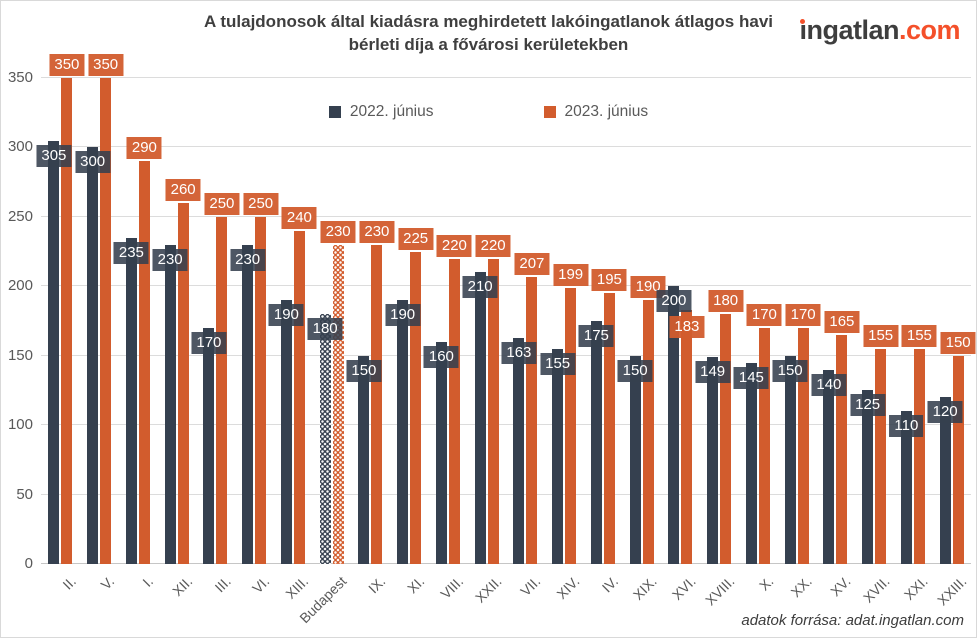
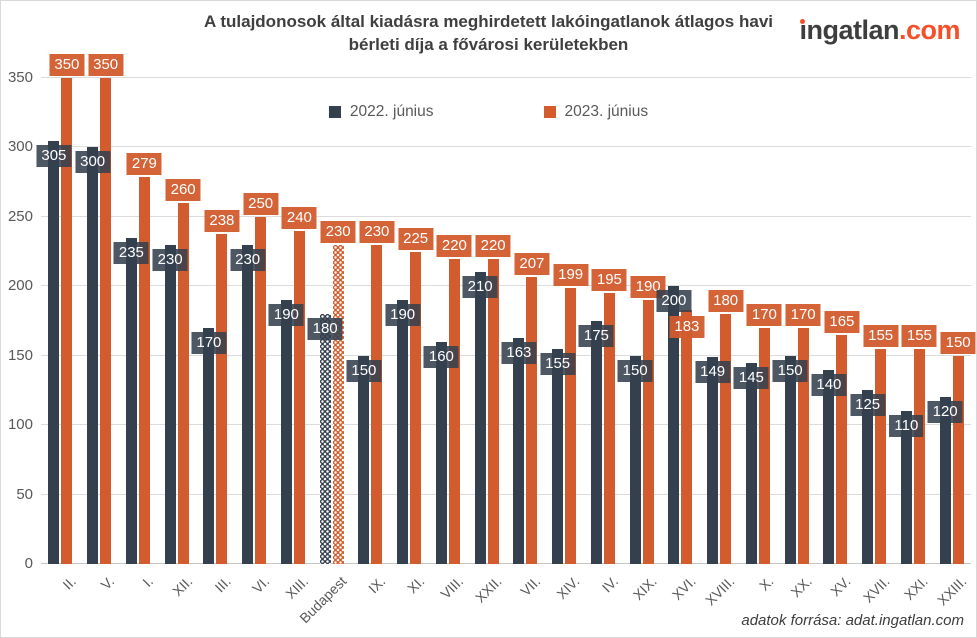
2023. június/I.: 290 -> 279
2023. június/III.: 250 -> 238
